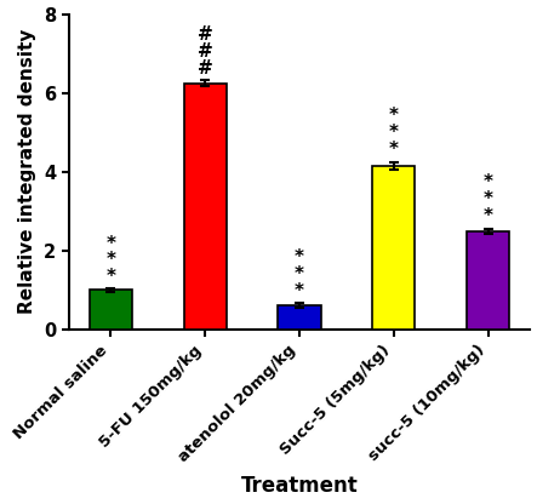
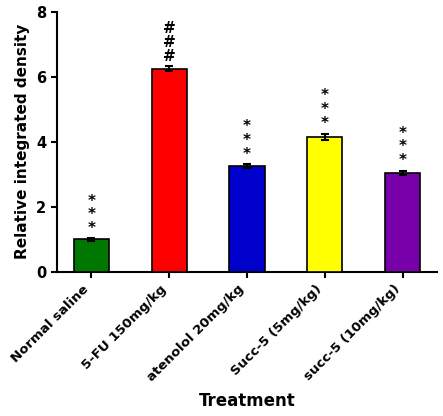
atenolol 20mg/kg: 0.60 -> 3.25
succ-5 (10mg/kg): 2.50 -> 3.05
